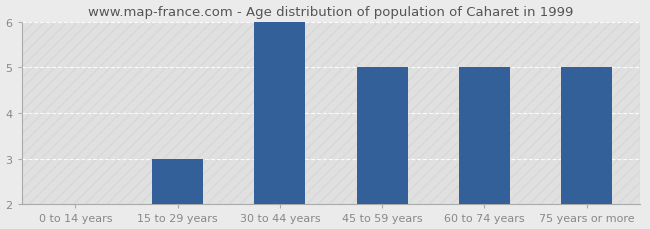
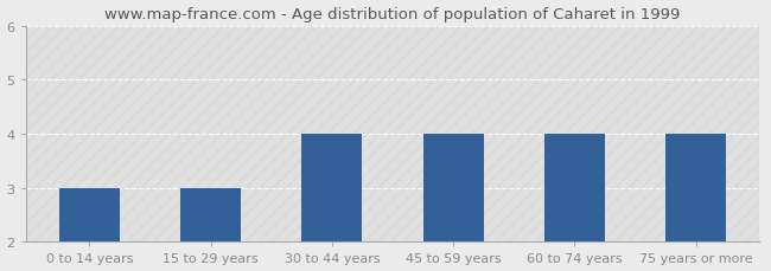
0 to 14 years: 2 -> 3
30 to 44 years: 6 -> 4
45 to 59 years: 5 -> 4
60 to 74 years: 5 -> 4
75 years or more: 5 -> 4
